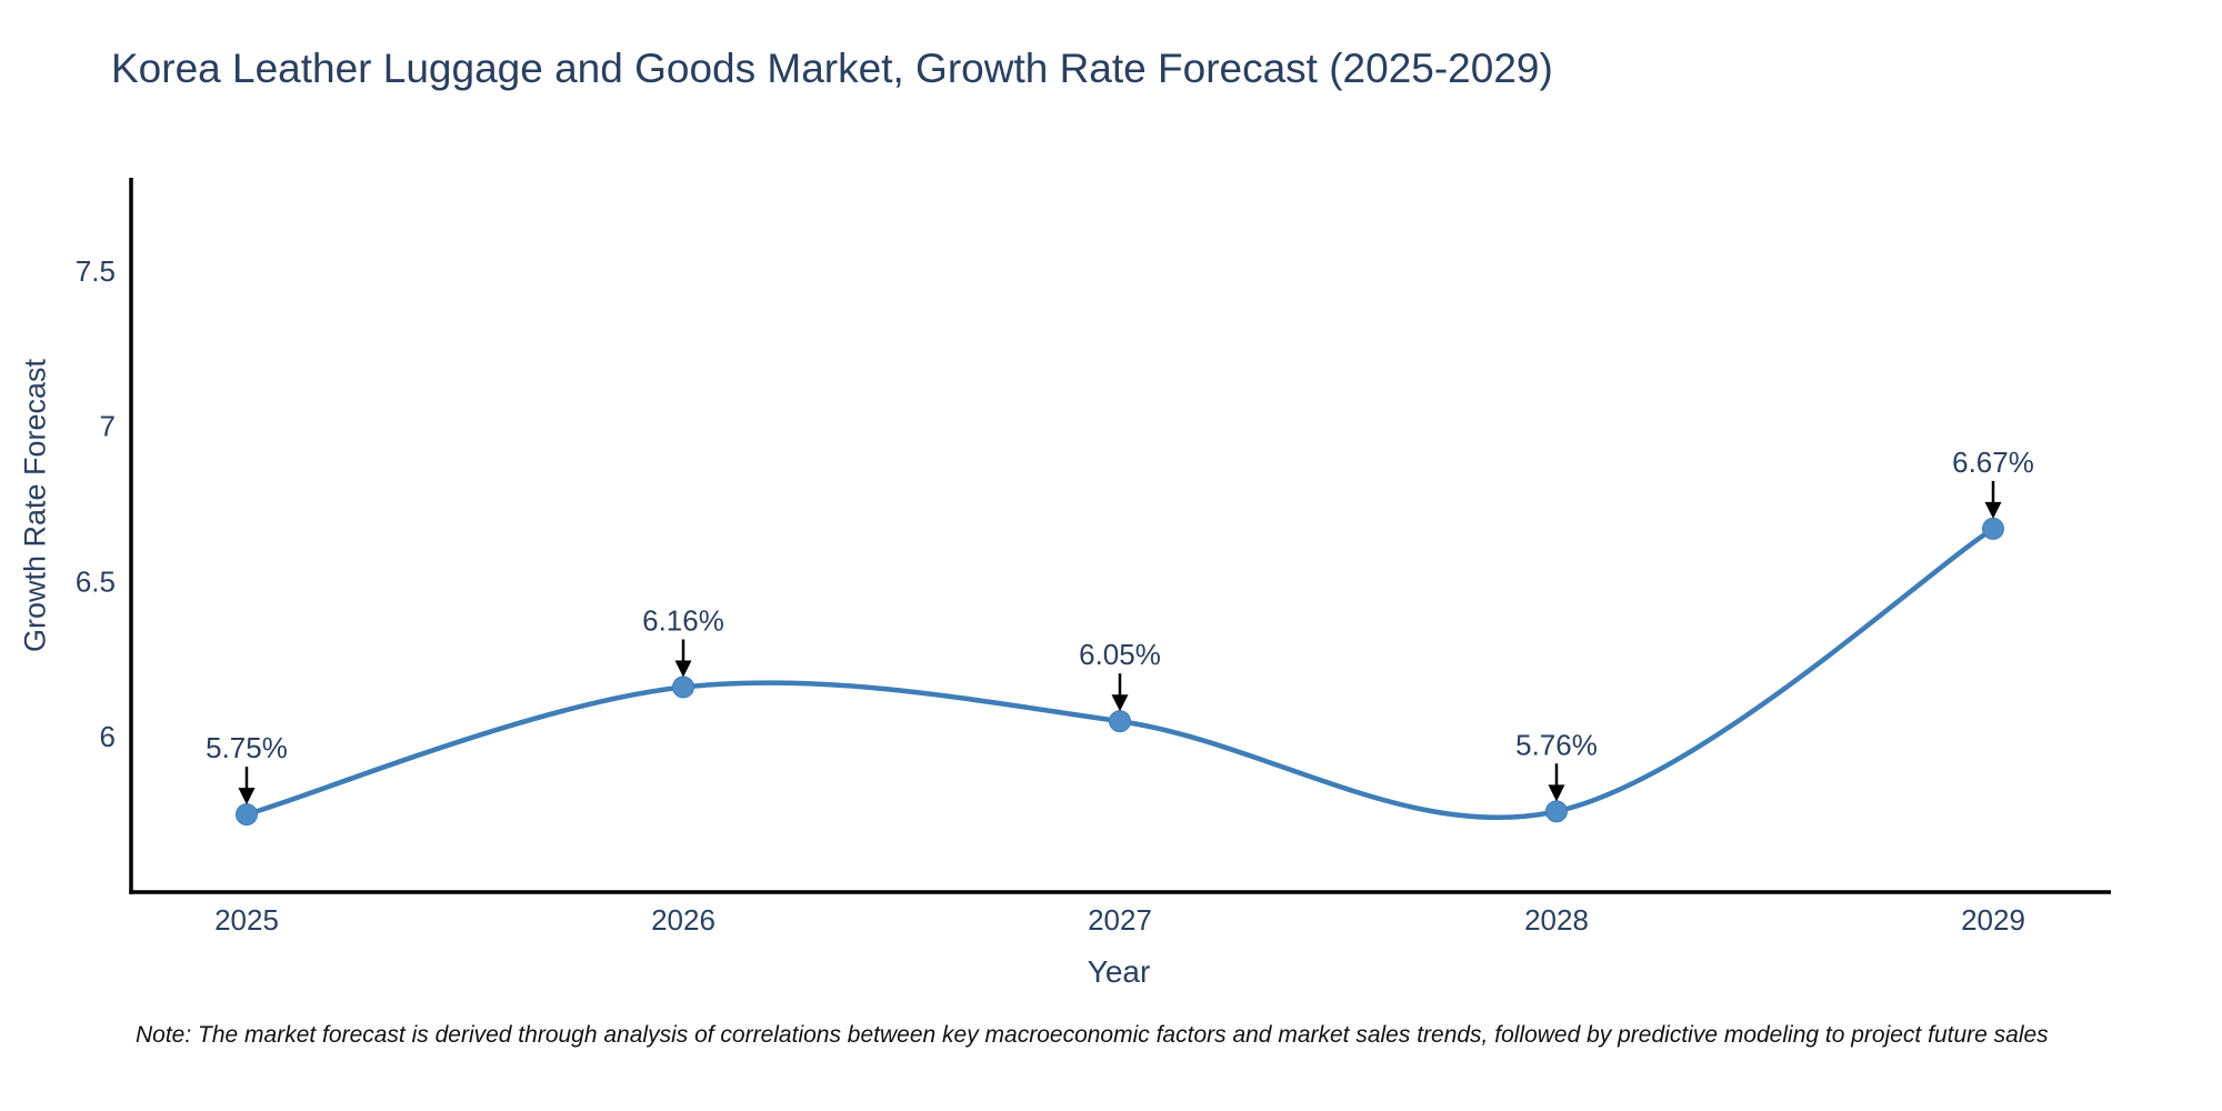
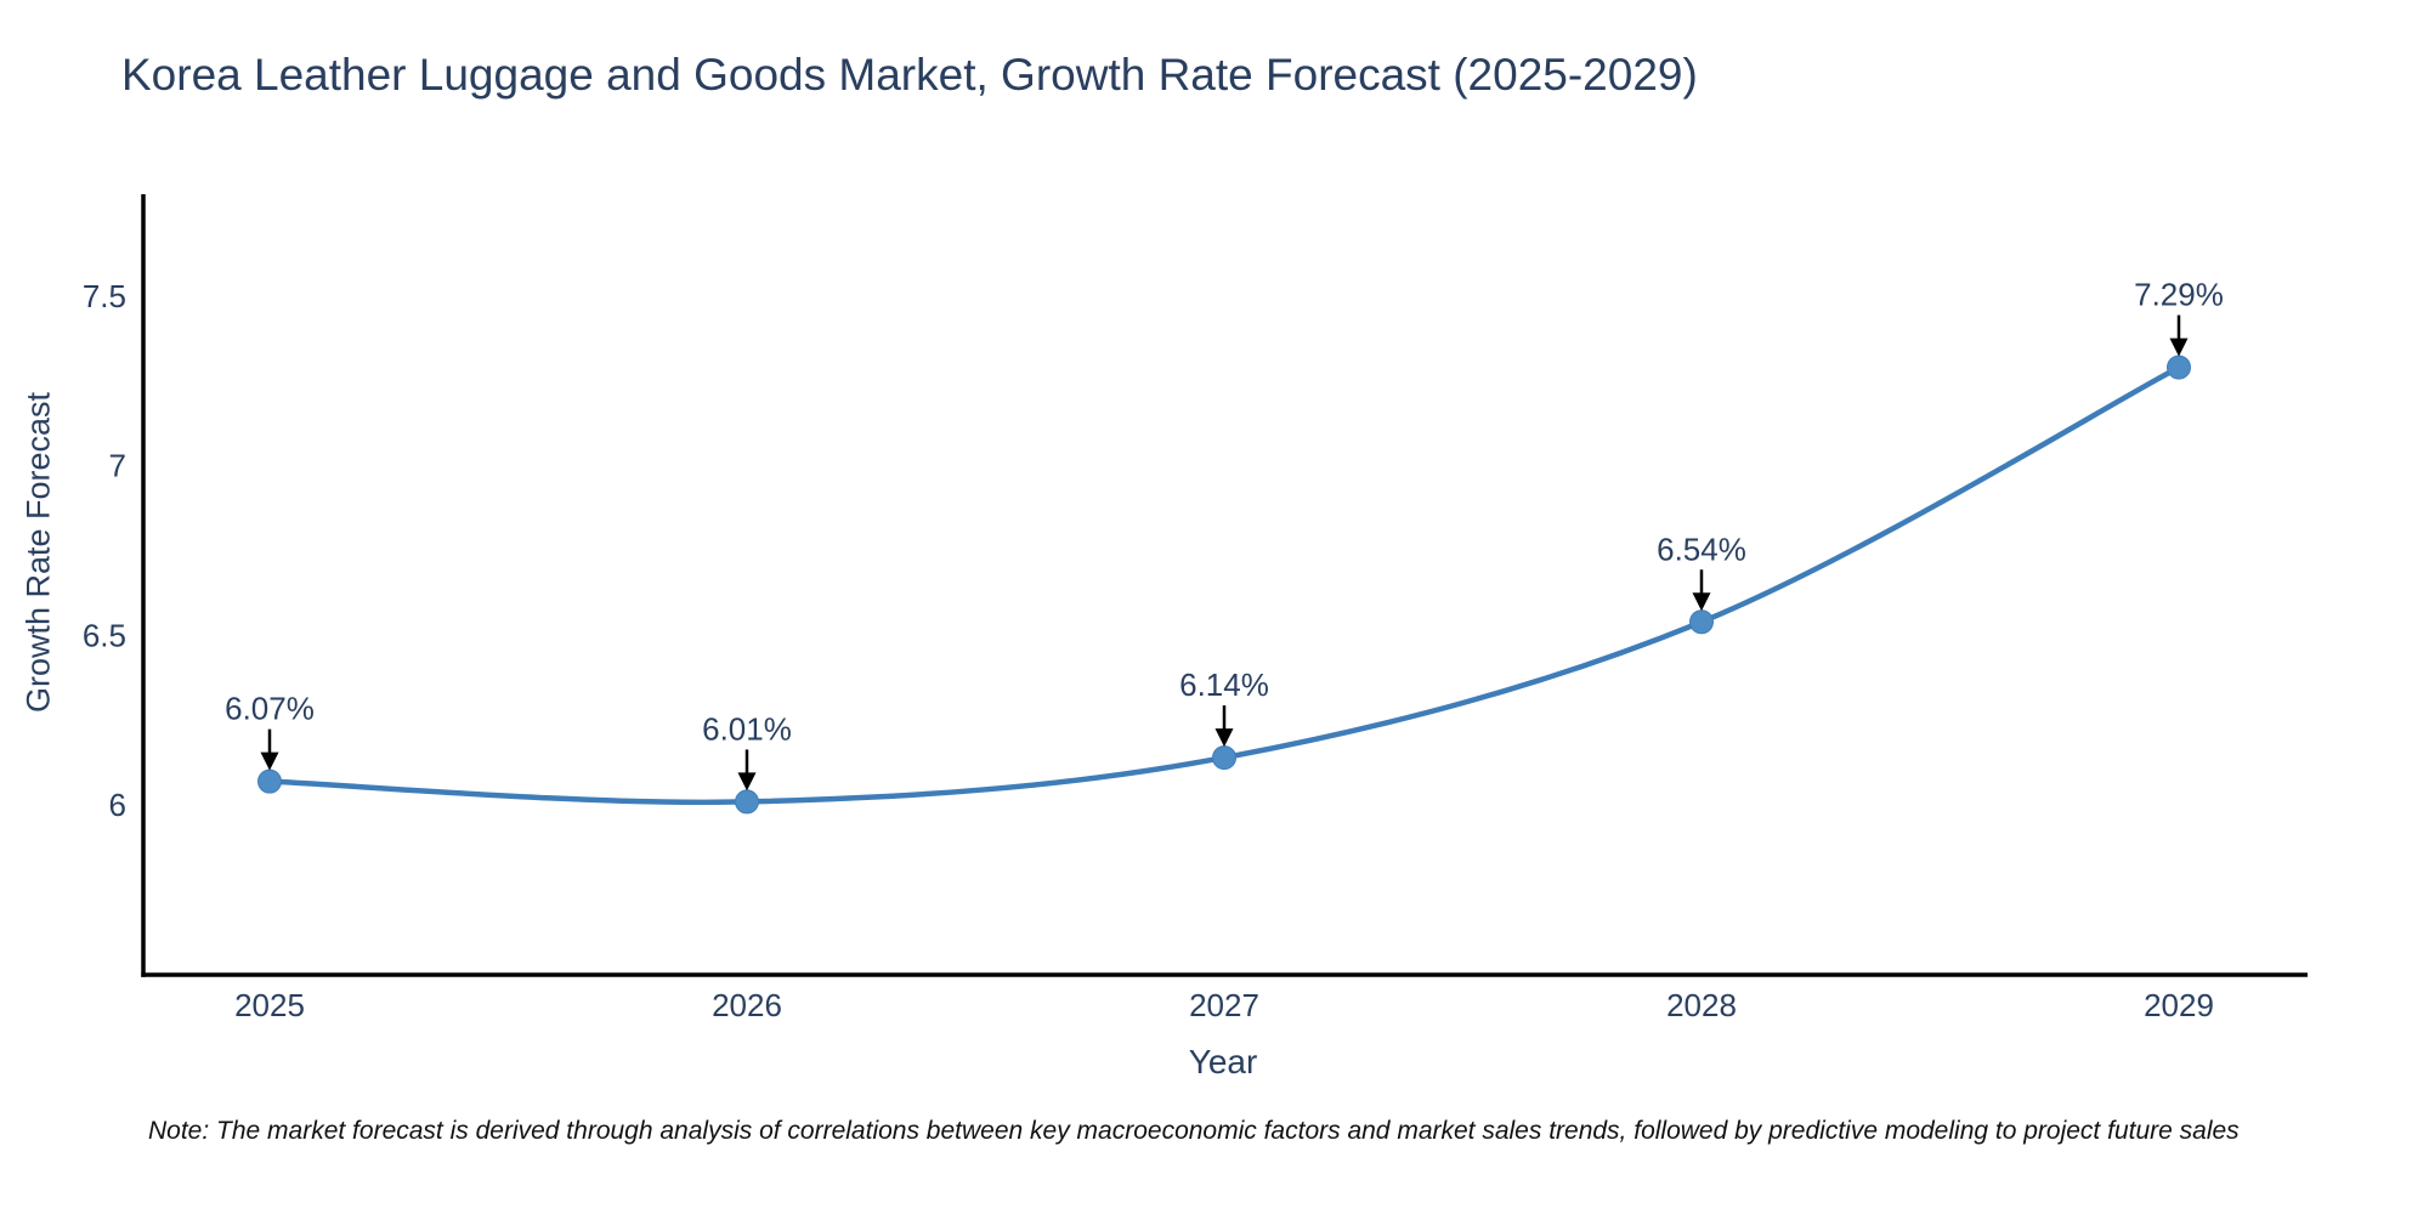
2025: 5.75% -> 6.07%
2026: 6.16% -> 6.01%
2027: 6.05% -> 6.14%
2028: 5.76% -> 6.54%
2029: 6.67% -> 7.29%
